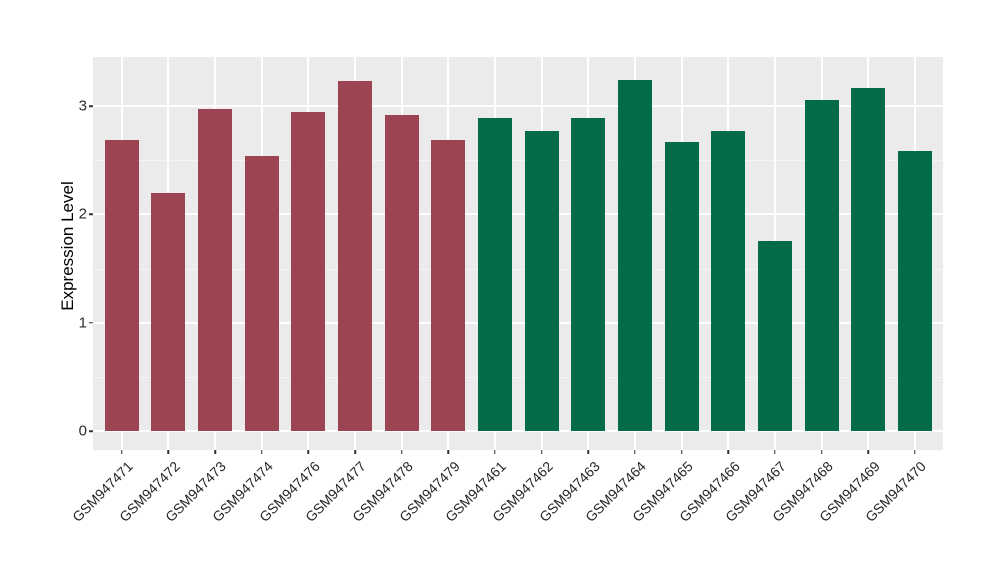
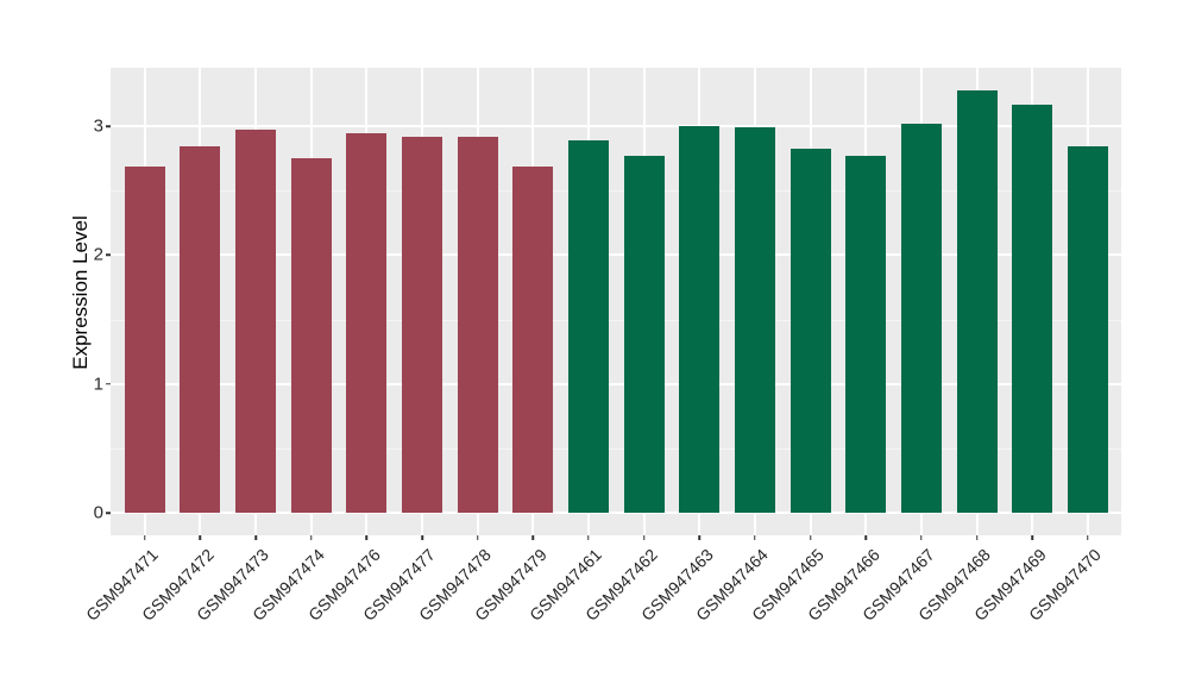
GSM947472: 2.20 -> 2.84
GSM947474: 2.54 -> 2.75
GSM947477: 3.23 -> 2.92
GSM947463: 2.89 -> 3.00
GSM947464: 3.24 -> 2.99
GSM947465: 2.67 -> 2.83
GSM947467: 1.75 -> 3.02
GSM947468: 3.06 -> 3.28
GSM947470: 2.59 -> 2.84
